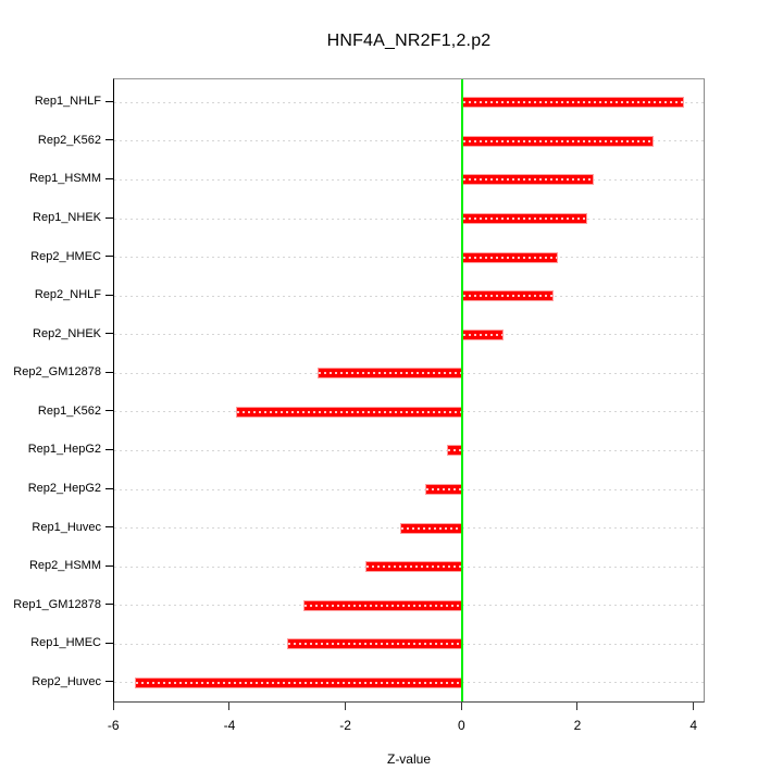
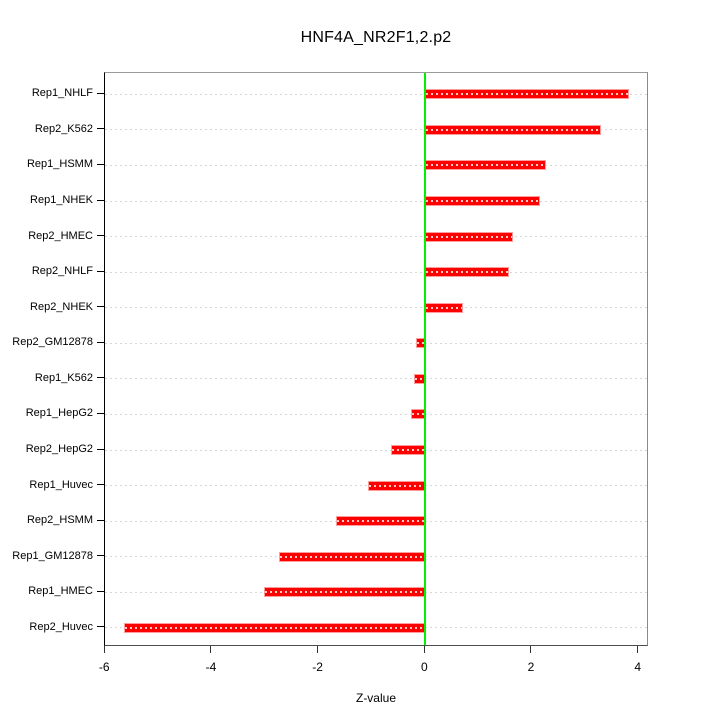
Rep2_GM12878: -2.5 -> -0.2
Rep1_K562: -3.9 -> -0.2
